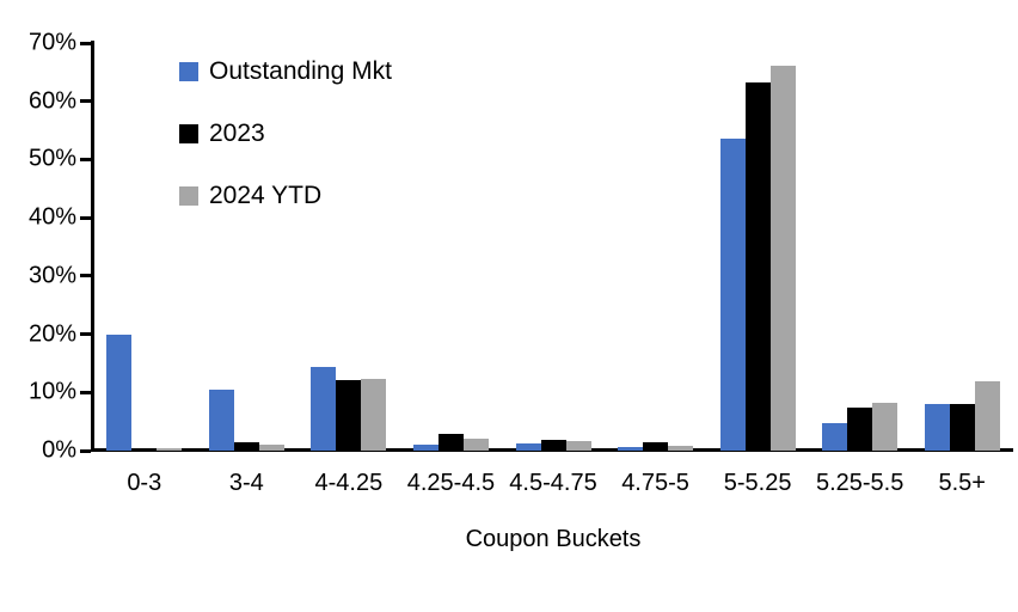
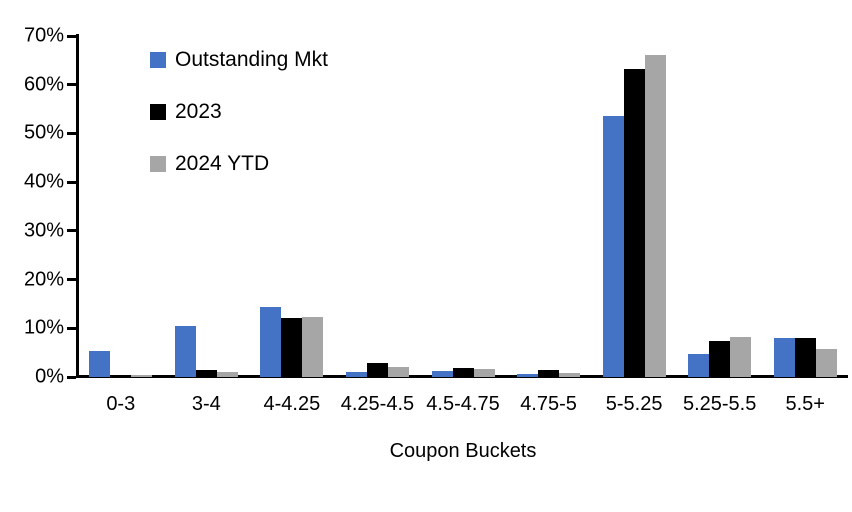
Outstanding Mkt/0-3: 20% -> 5%
2024 YTD/5.5+: 12% -> 6%
